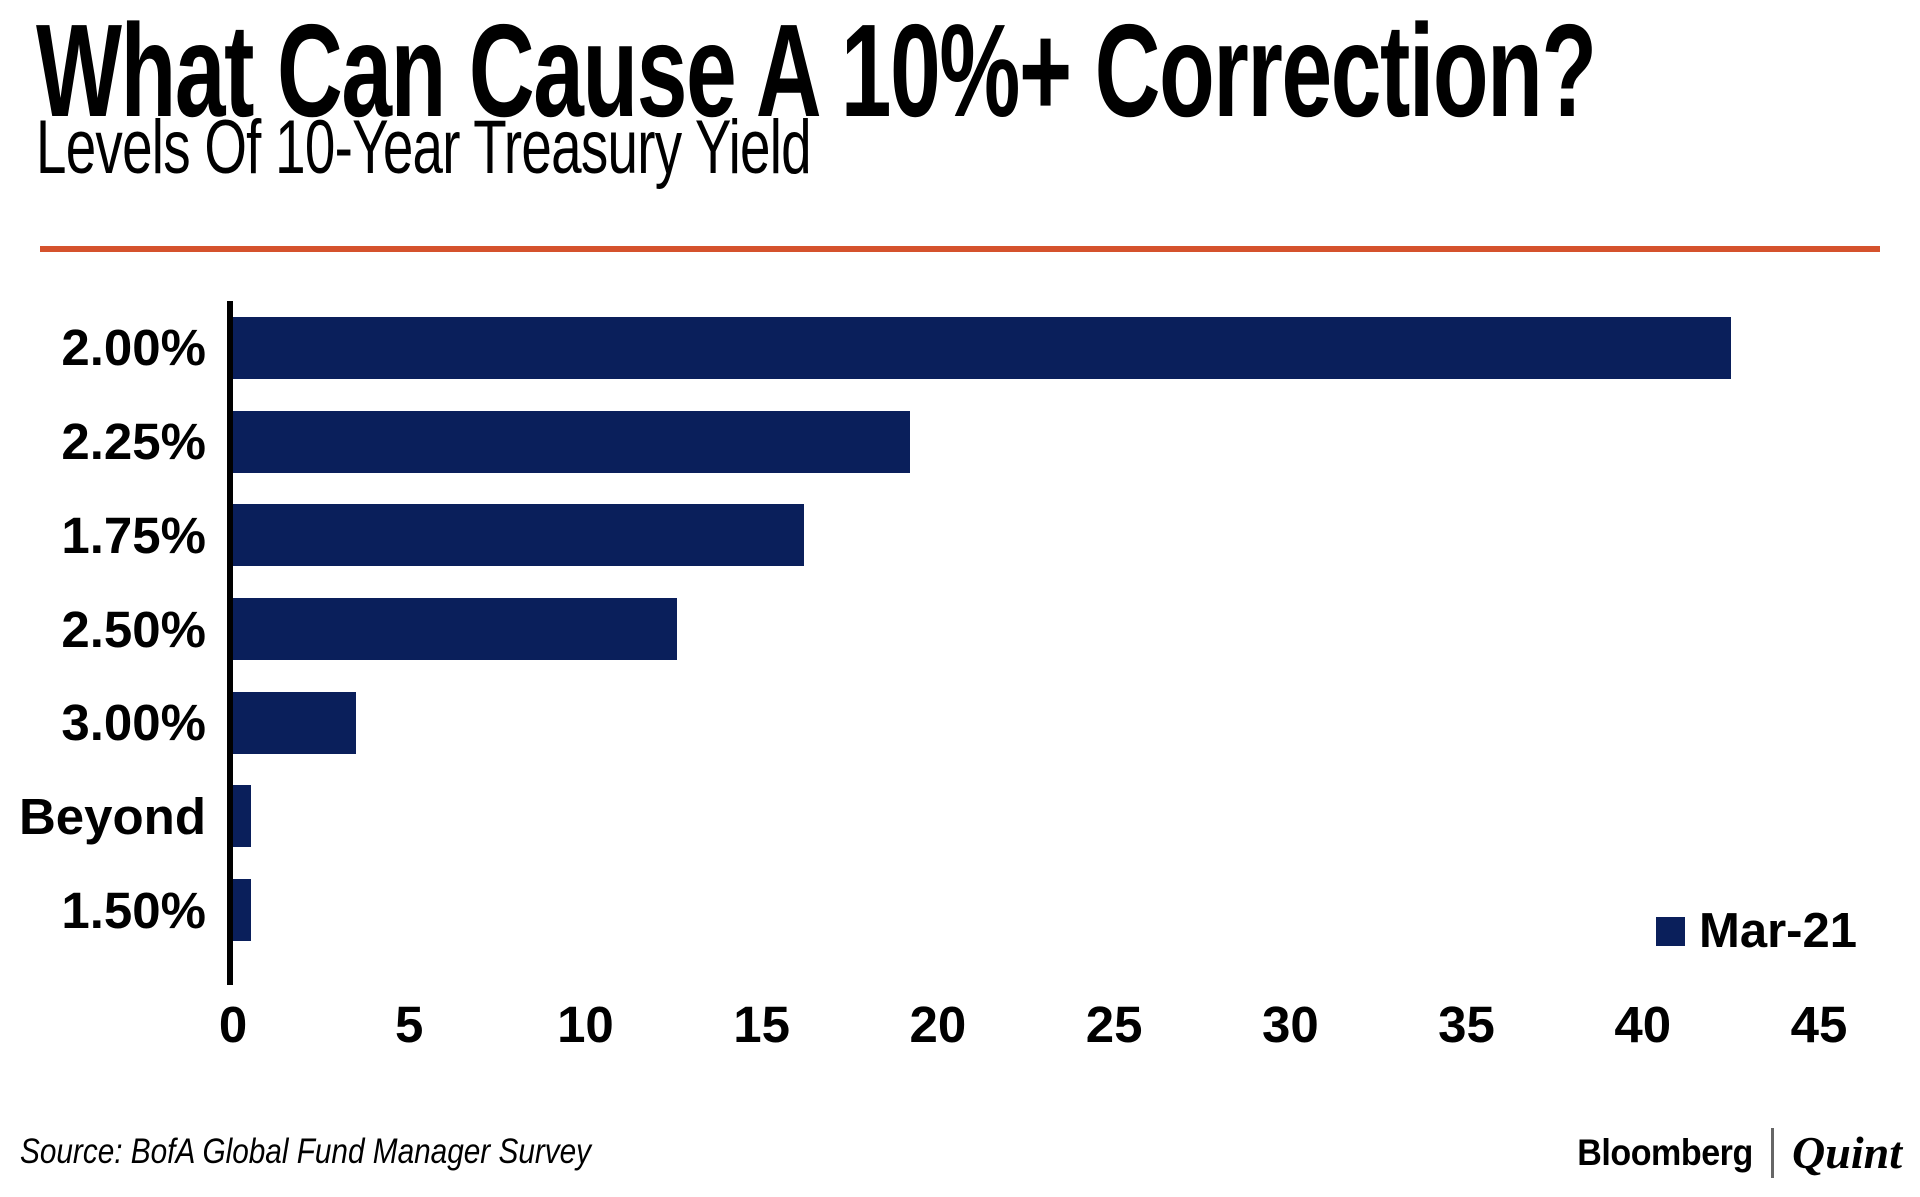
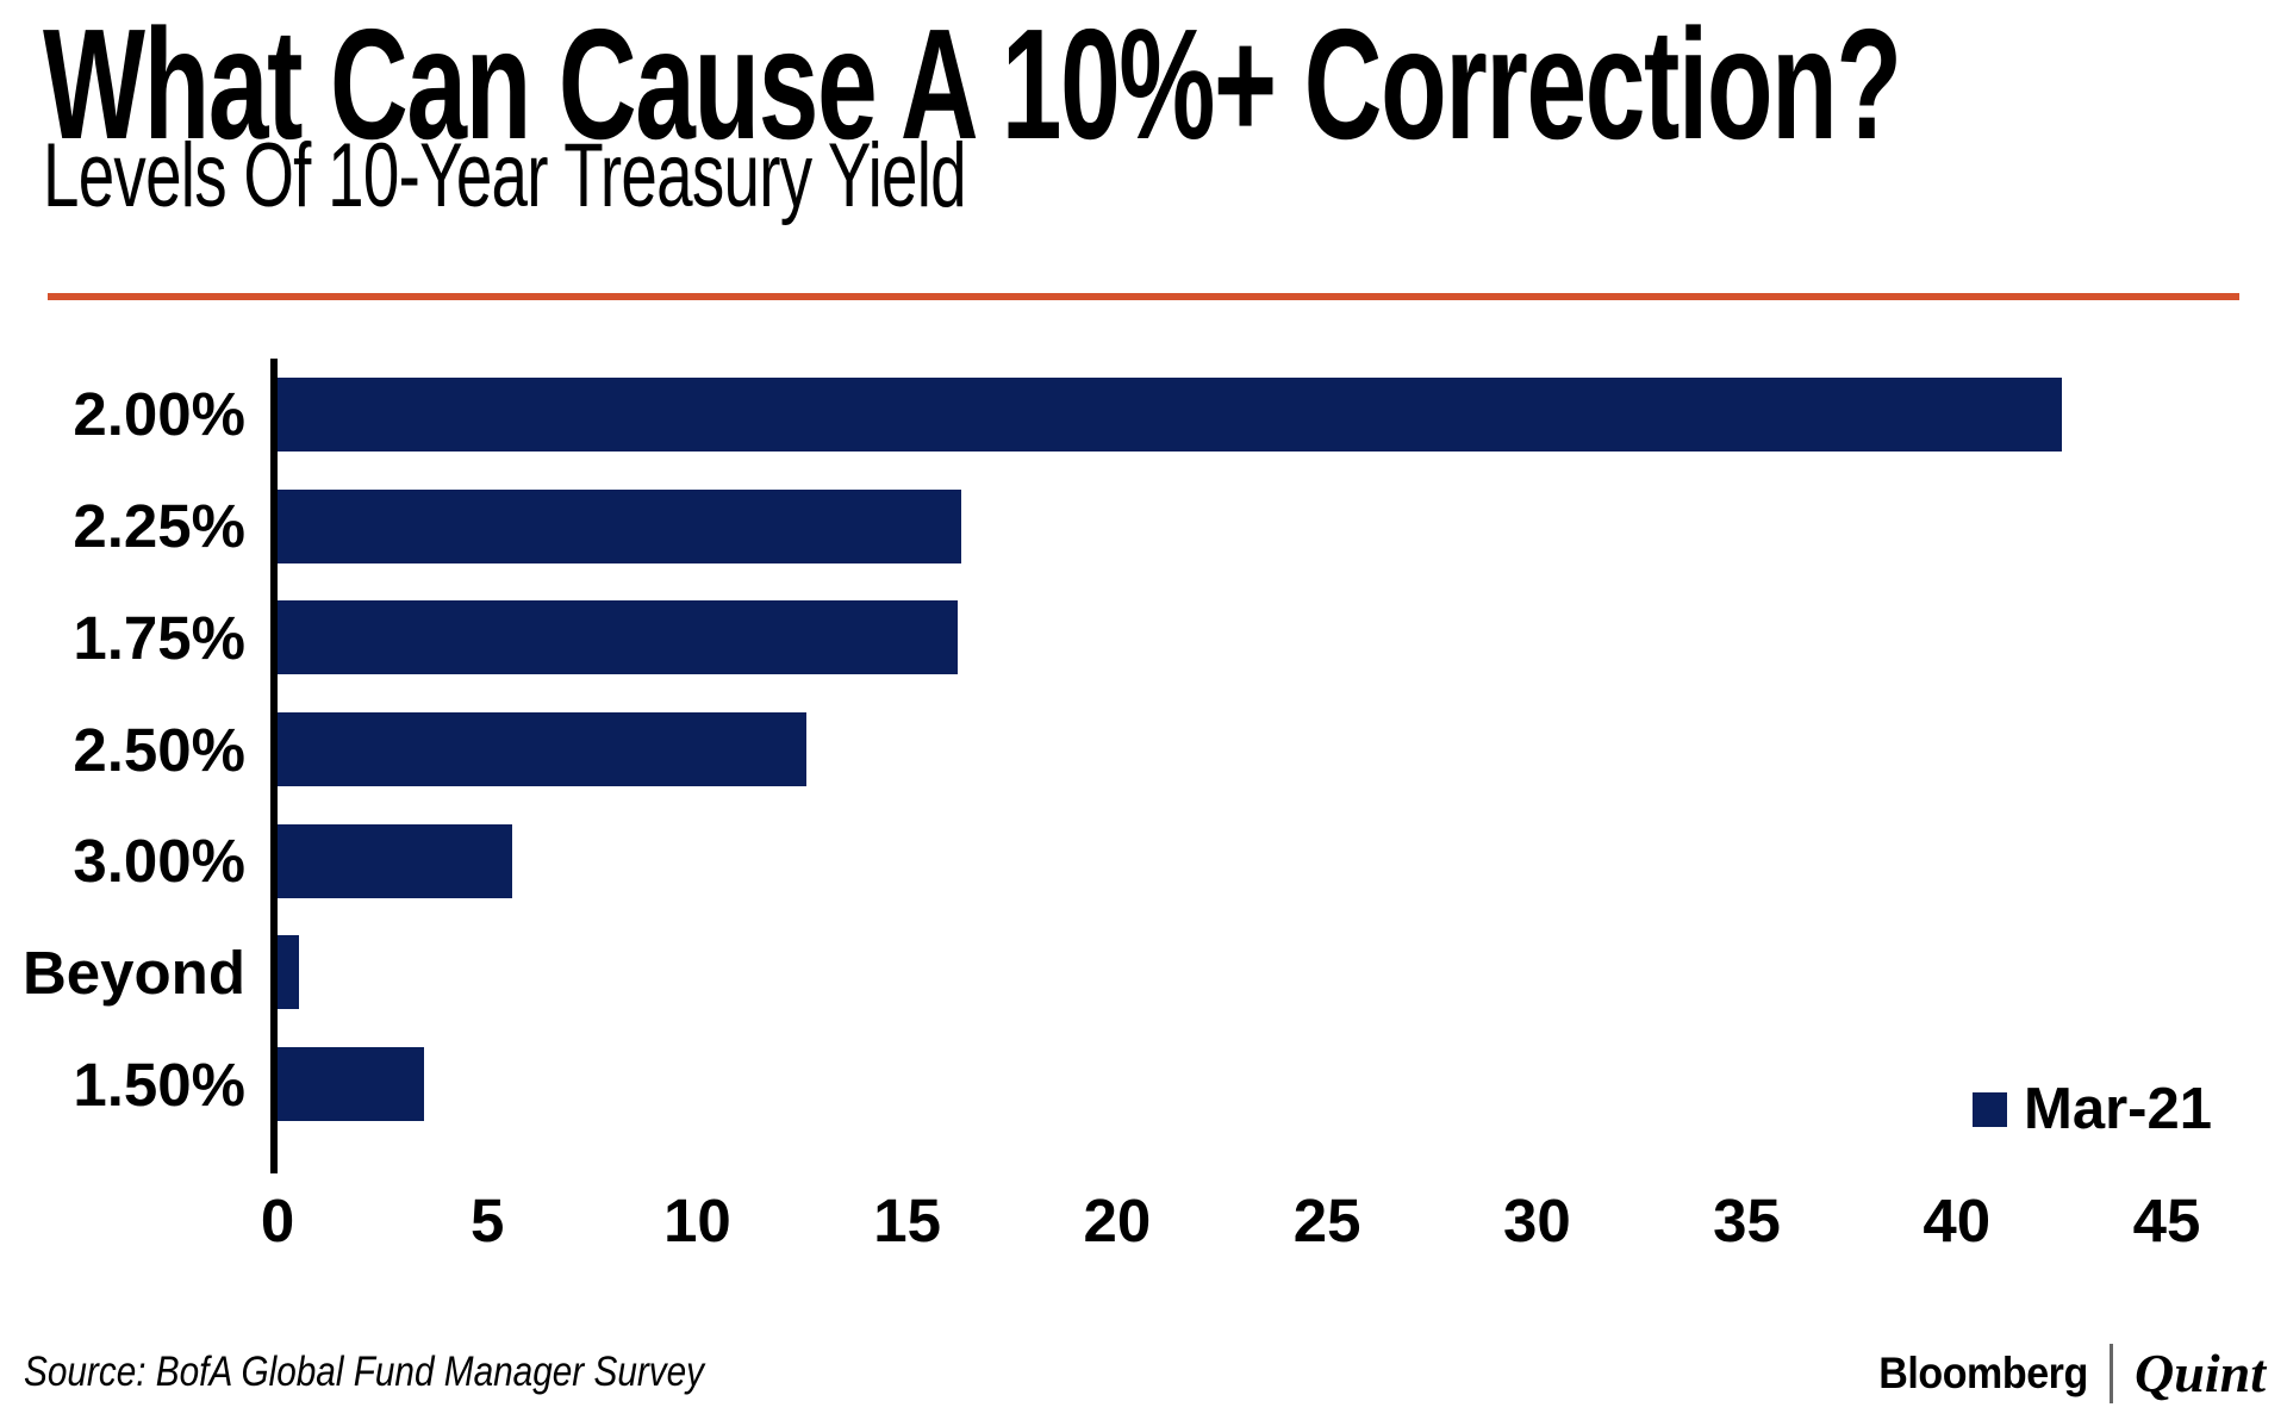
2.25%: 19.2 -> 16.3
3.00%: 3.5 -> 5.6
1.50%: 0.5 -> 3.5
